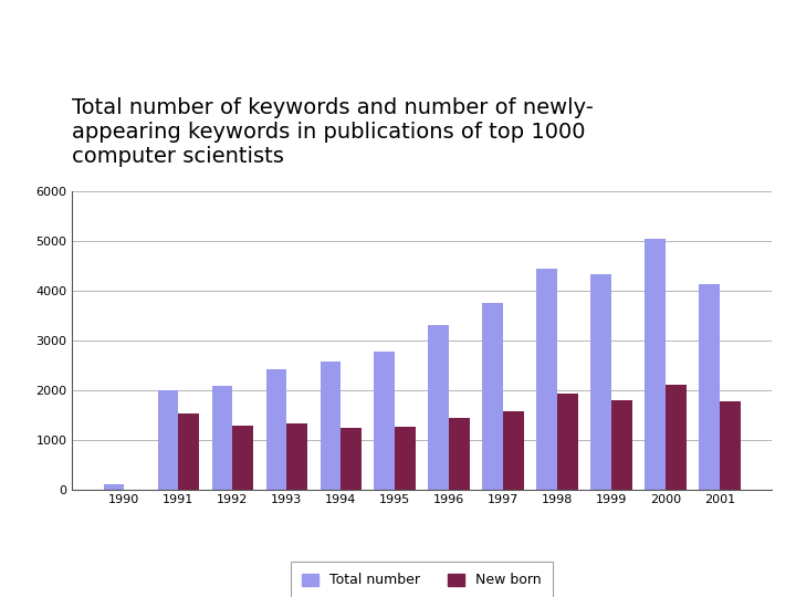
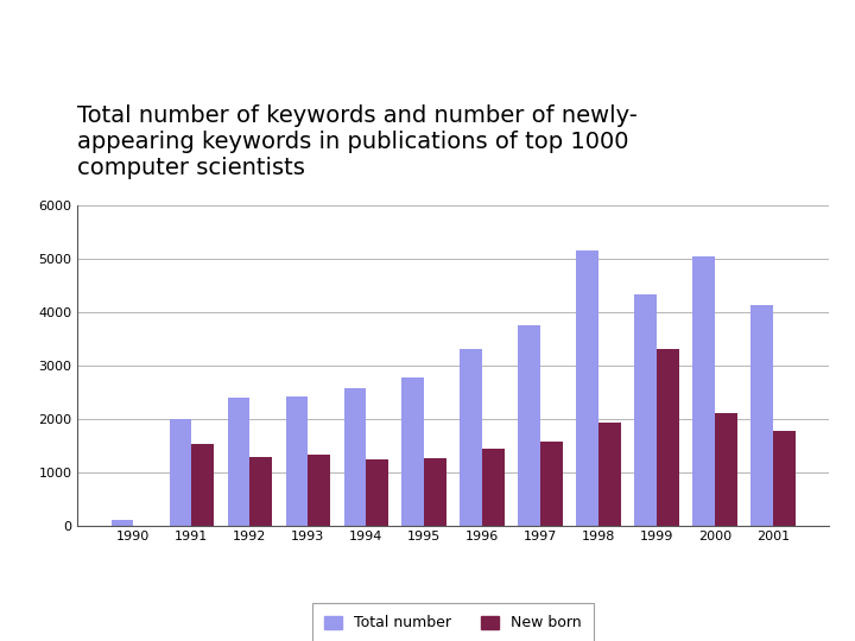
Total number/1992: 2080 -> 2400
Total number/1998: 4450 -> 5150
New born/1999: 1790 -> 3300
